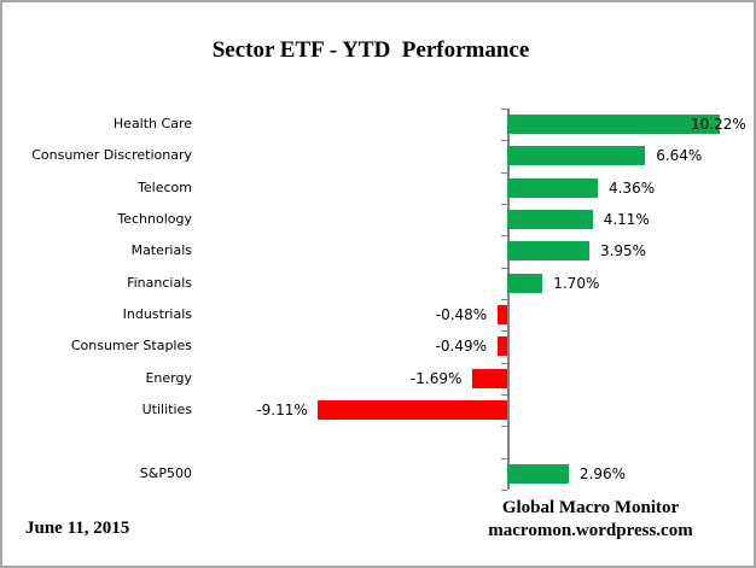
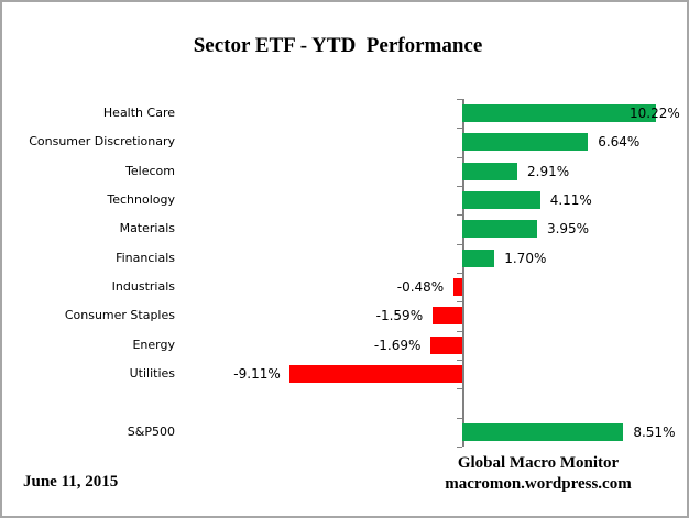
Telecom: 4.36% -> 2.91%
Consumer Staples: -0.49% -> -1.59%
S&P500: 2.96% -> 8.51%
